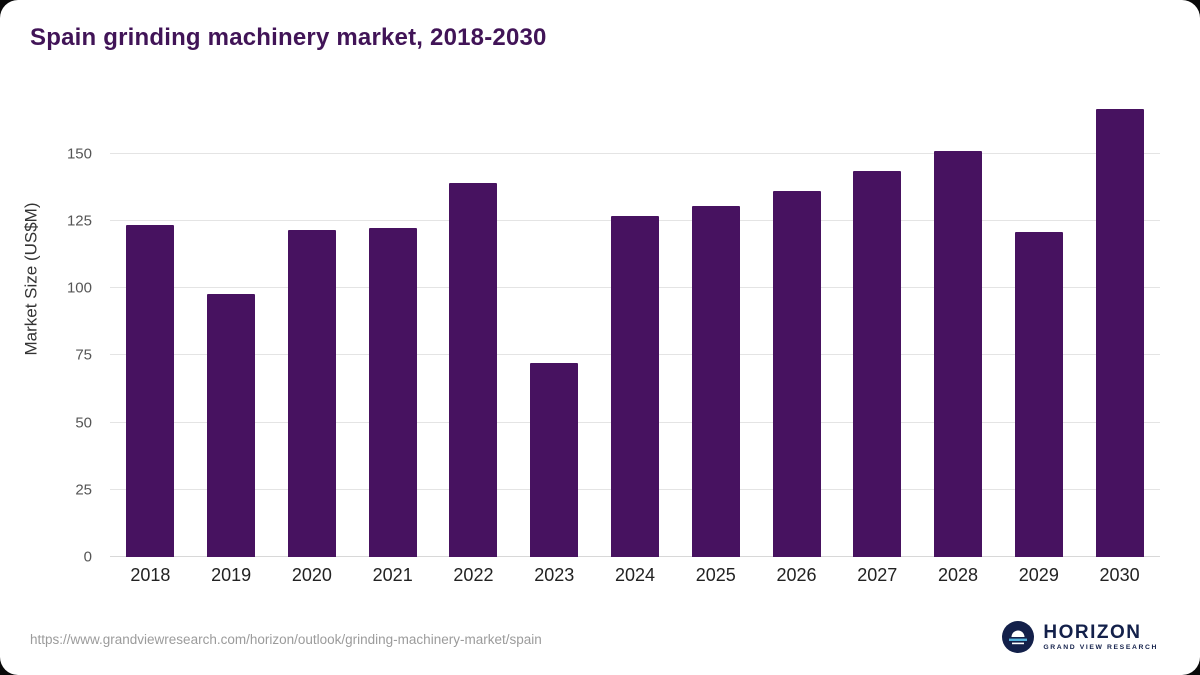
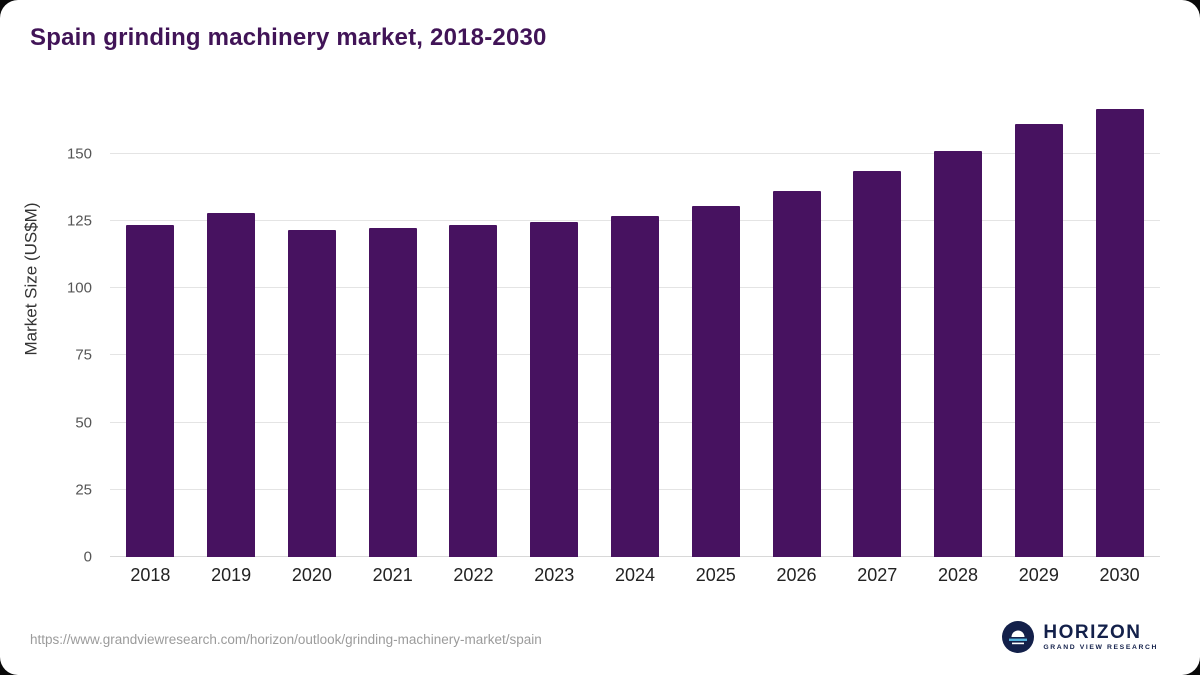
2019: 98 -> 128
2022: 139 -> 124
2023: 72 -> 124
2029: 121 -> 161
